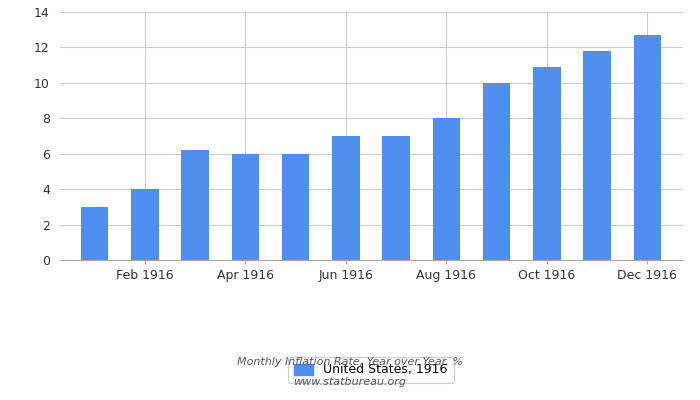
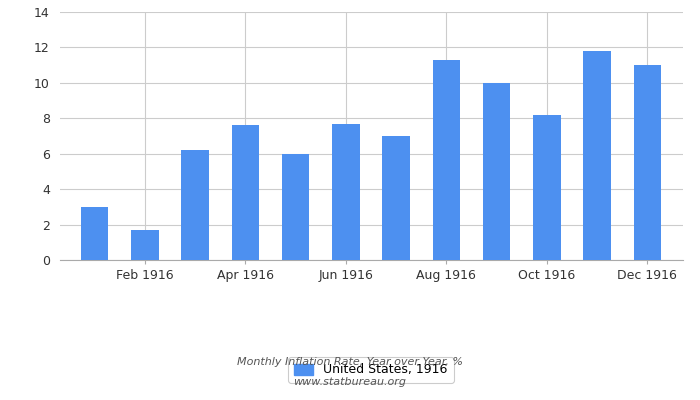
Feb 1916: 4.0 -> 1.7
Apr 1916: 6.0 -> 7.6
Jun 1916: 7.0 -> 7.7
Aug 1916: 8.0 -> 11.3
Oct 1916: 10.9 -> 8.2
Dec 1916: 12.7 -> 11.0
